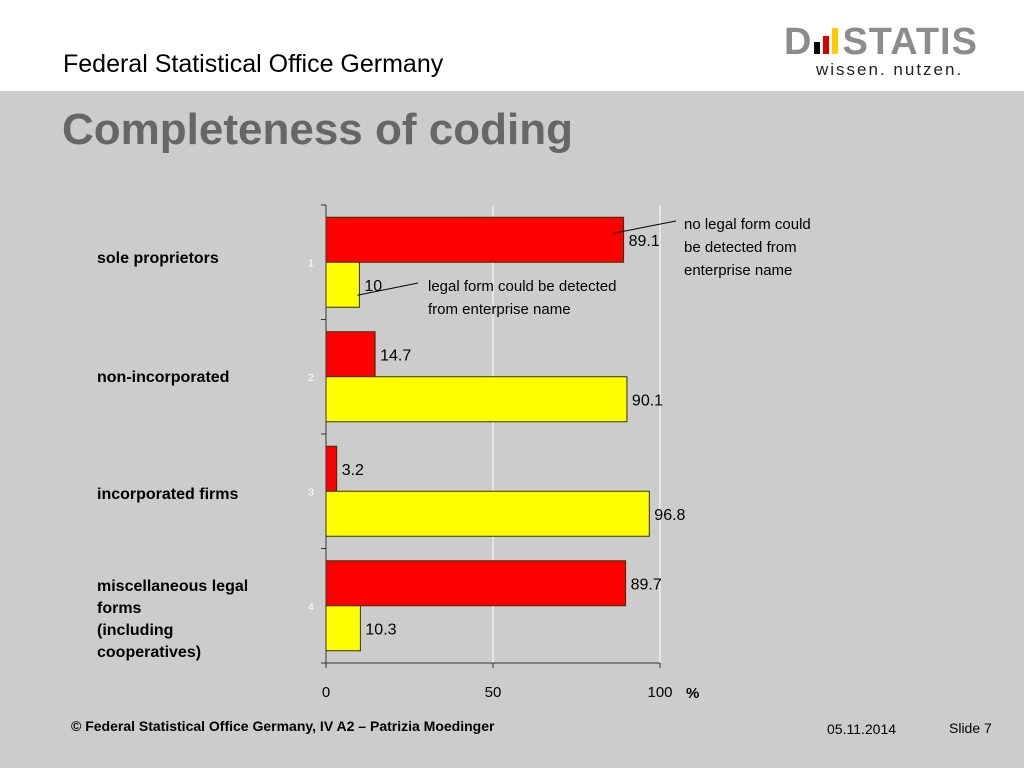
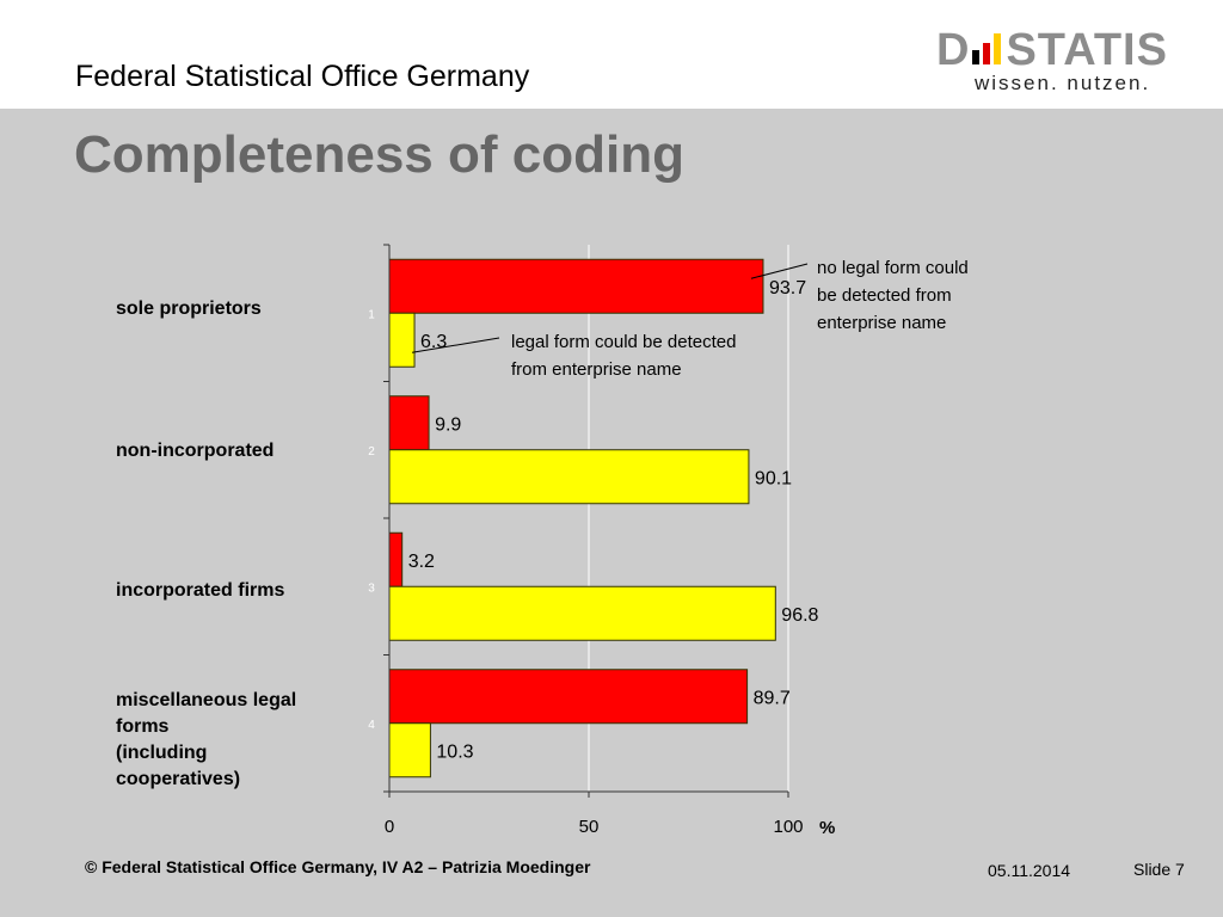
no legal form could be detected from enterprise name/sole proprietors: 89.1 -> 93.7
legal form could be detected from enterprise name/sole proprietors: 10 -> 6.3
no legal form could be detected from enterprise name/non-incorporated: 14.7 -> 9.9
